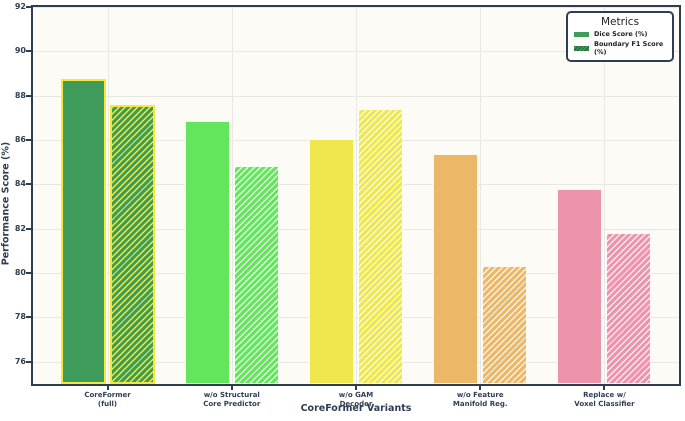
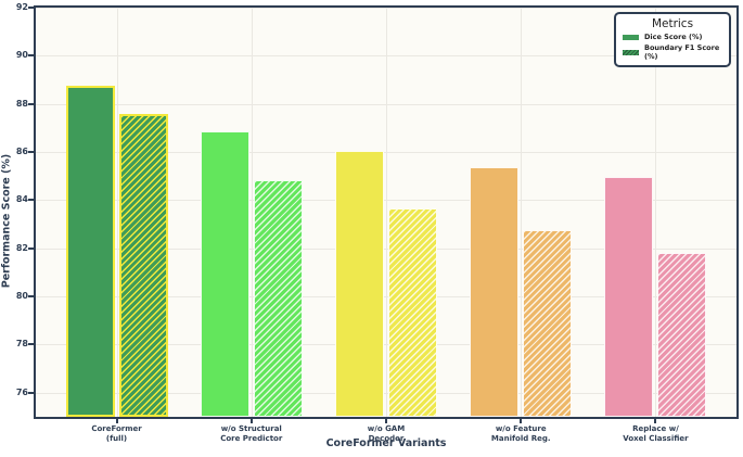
Boundary F1 Score (%)/w/o GAM Decoder: 87.4 -> 83.7
Boundary F1 Score (%)/w/o Feature Manifold Reg.: 80.3 -> 82.8
Dice Score (%)/Replace w/ Voxel Classifier: 83.8 -> 85.0
